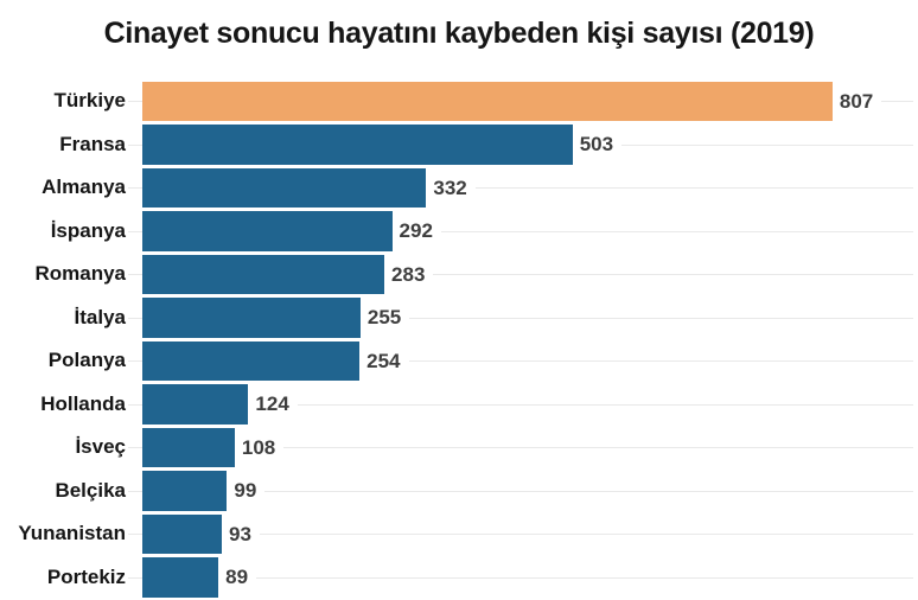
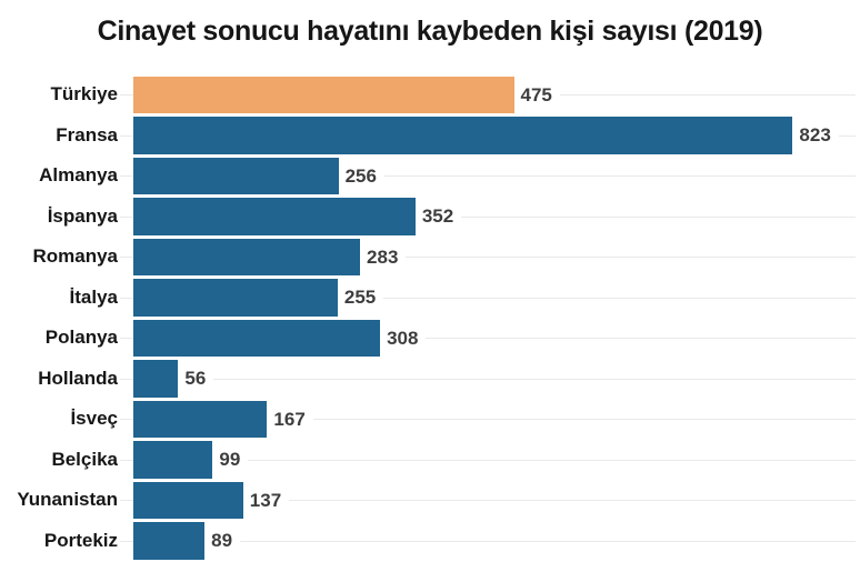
Türkiye: 807 -> 475
Fransa: 503 -> 823
Almanya: 332 -> 256
İspanya: 292 -> 352
Polanya: 254 -> 308
Hollanda: 124 -> 56
İsveç: 108 -> 167
Yunanistan: 93 -> 137
